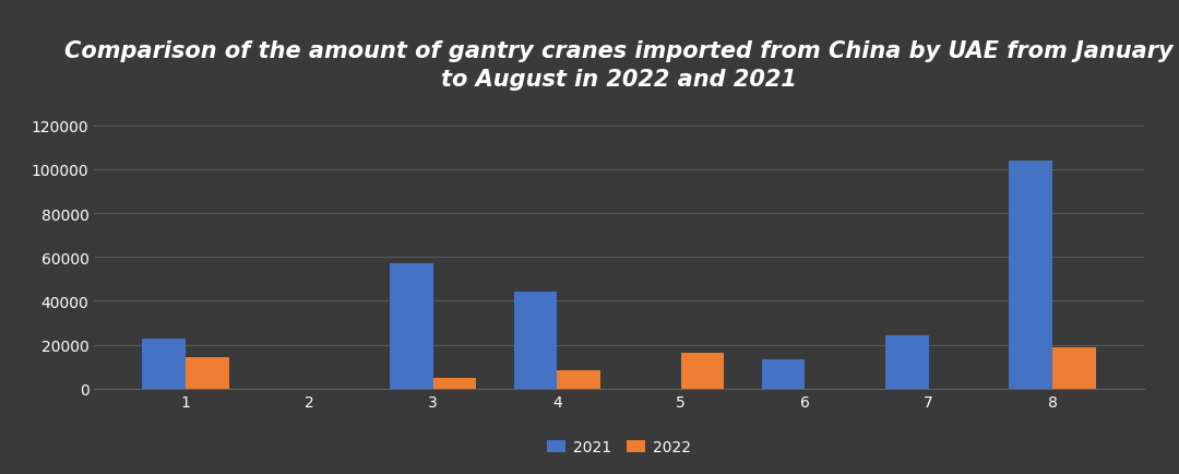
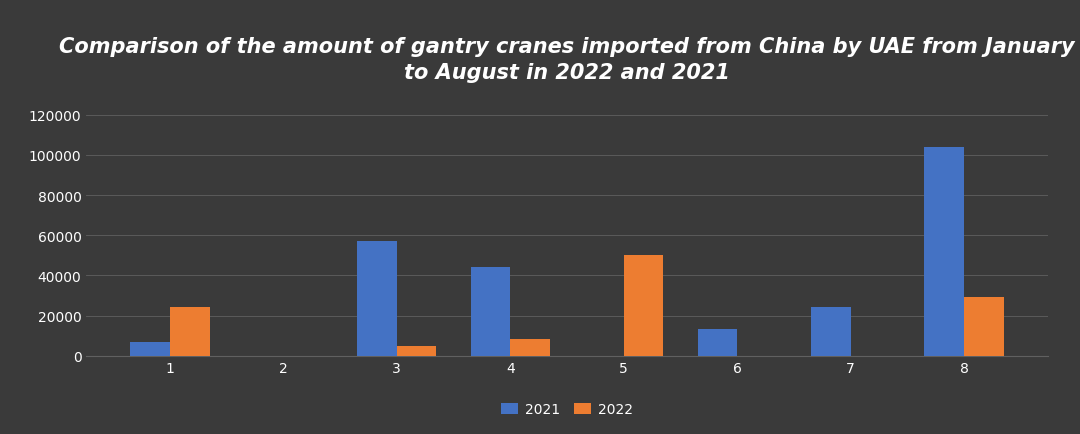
2021/1: 23000 -> 7000
2022/1: 14500 -> 24500
2022/5: 16500 -> 50000
2022/8: 19000 -> 29000
